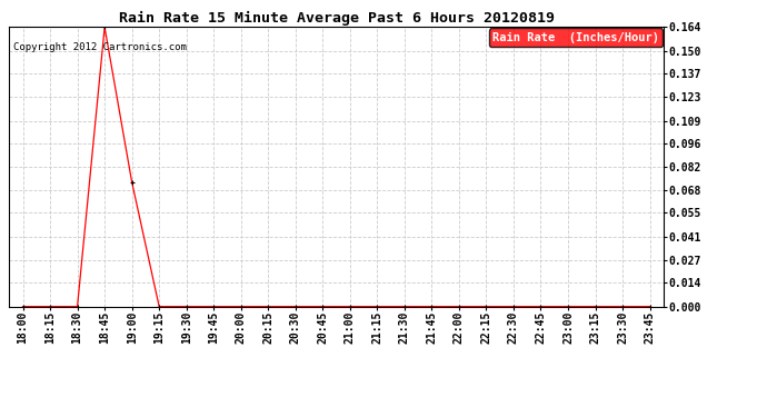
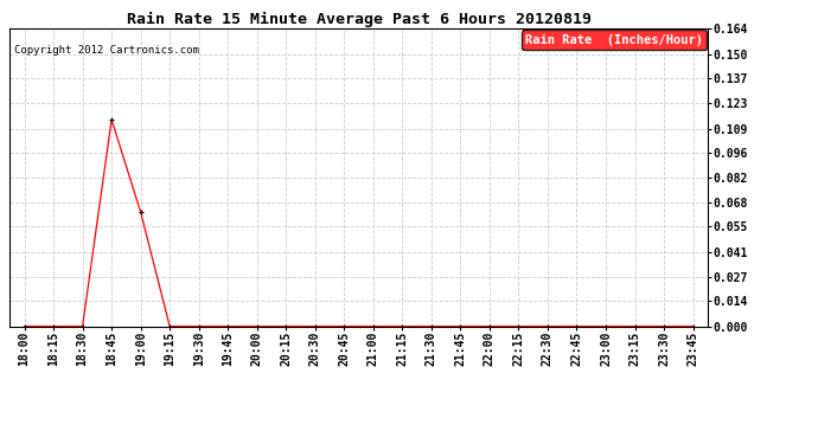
18:45: 0.164 -> 0.114
19:00: 0.073 -> 0.063
